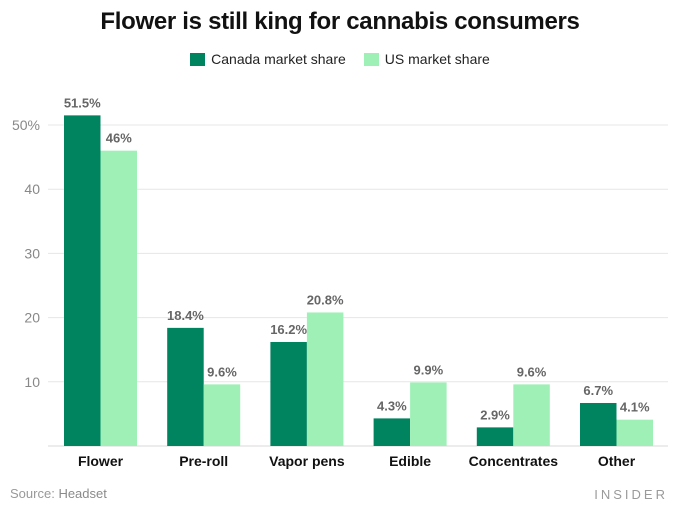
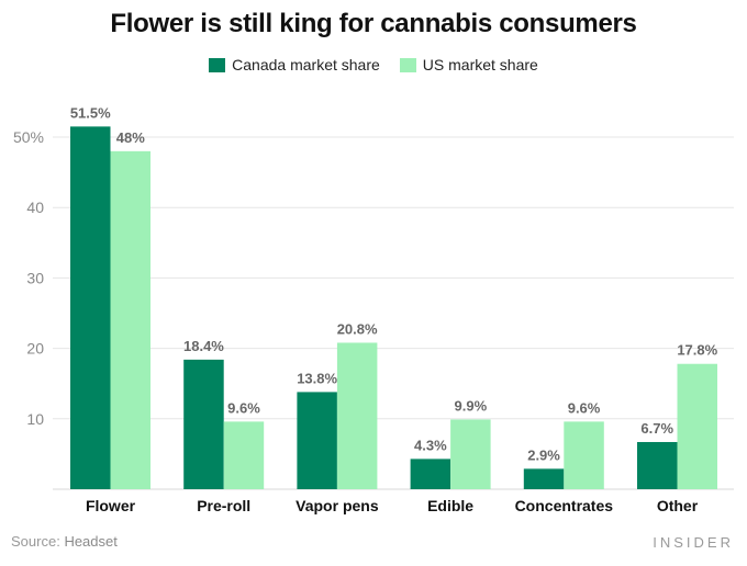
US market share/Flower: 46% -> 48%
Canada market share/Vapor pens: 16.2% -> 13.8%
US market share/Other: 4.1% -> 17.8%
